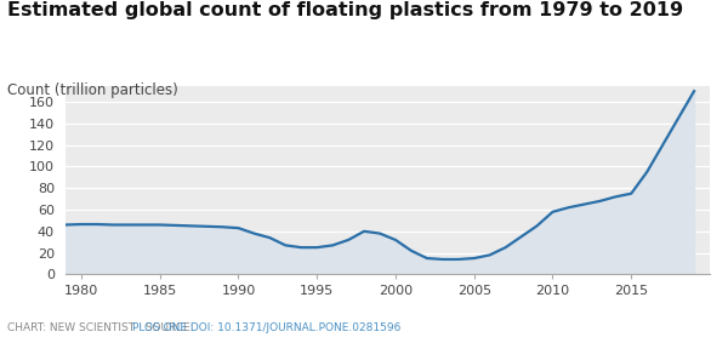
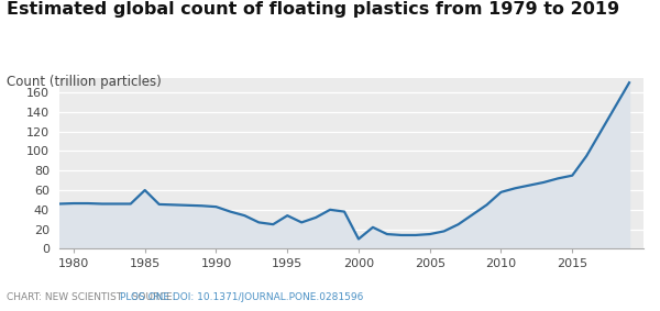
1985: 46 -> 60
1995: 25 -> 34
2000: 32 -> 10
